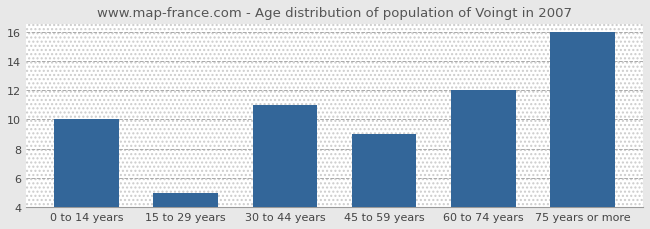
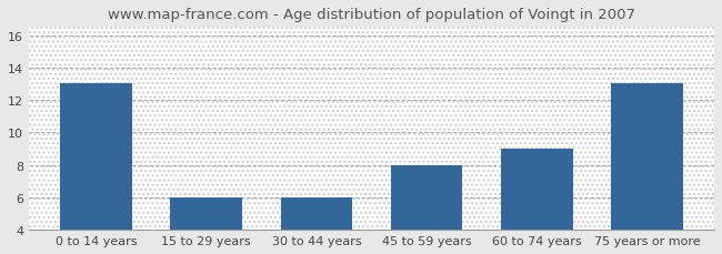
0 to 14 years: 10 -> 13
15 to 29 years: 5 -> 6
30 to 44 years: 11 -> 6
45 to 59 years: 9 -> 8
60 to 74 years: 12 -> 9
75 years or more: 16 -> 13
